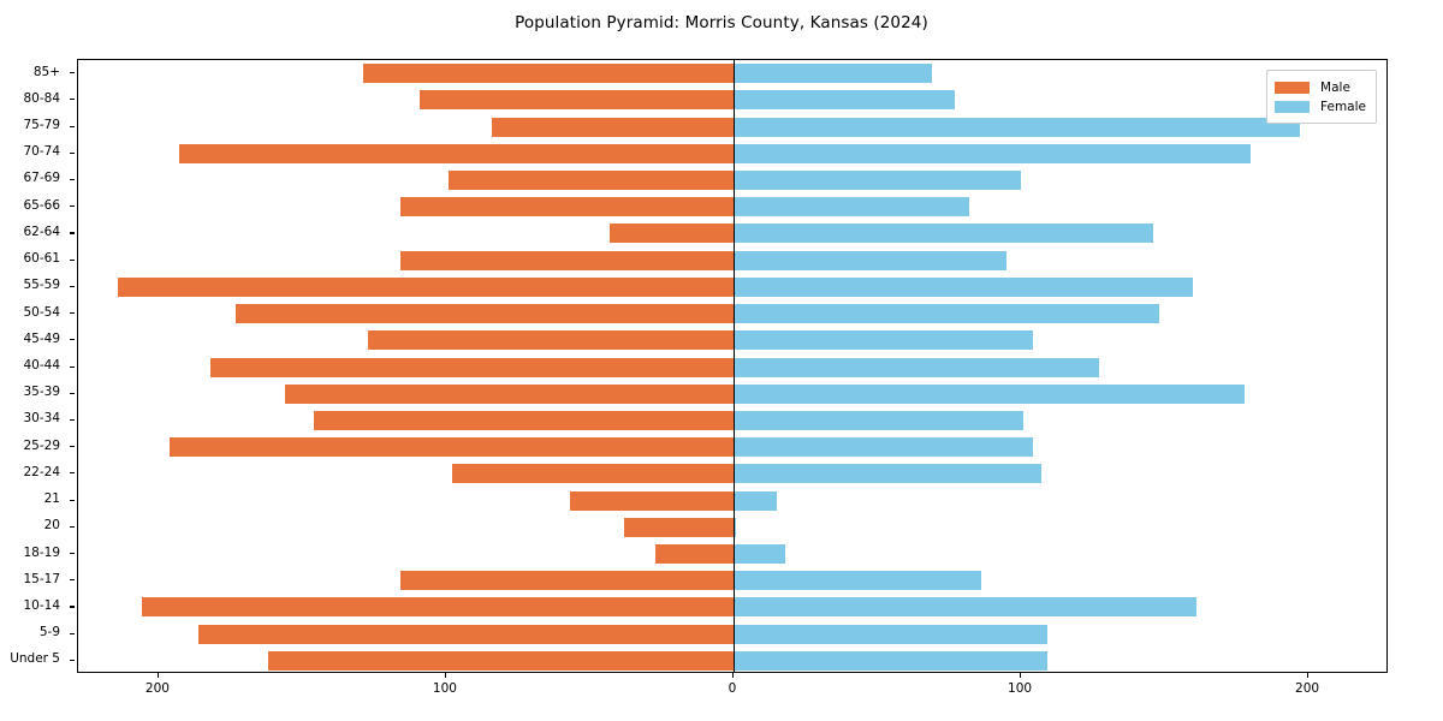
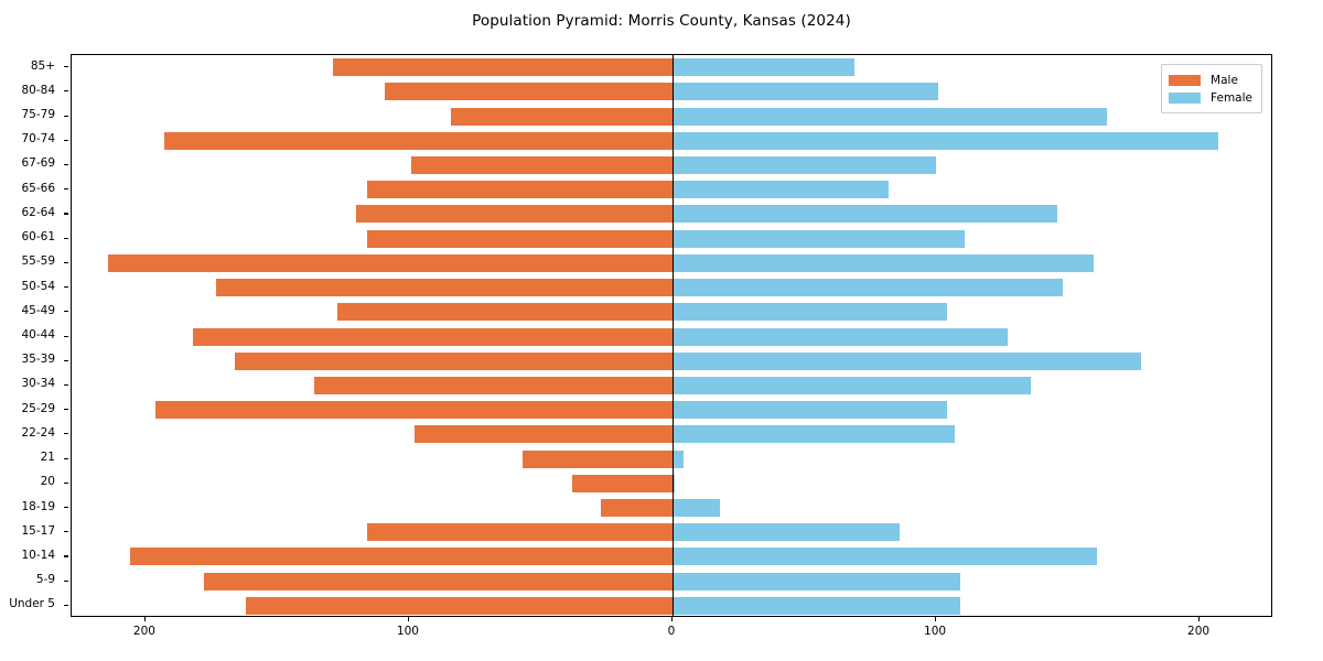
Female/80-84: 77 -> 101
Female/75-79: 197 -> 165
Female/70-74: 180 -> 207
Male/62-64: 43 -> 120
Female/60-61: 95 -> 111
Male/35-39: 156 -> 166
Male/30-34: 146 -> 136
Female/30-34: 101 -> 136
Female/21: 15 -> 4
Male/5-9: 186 -> 178
